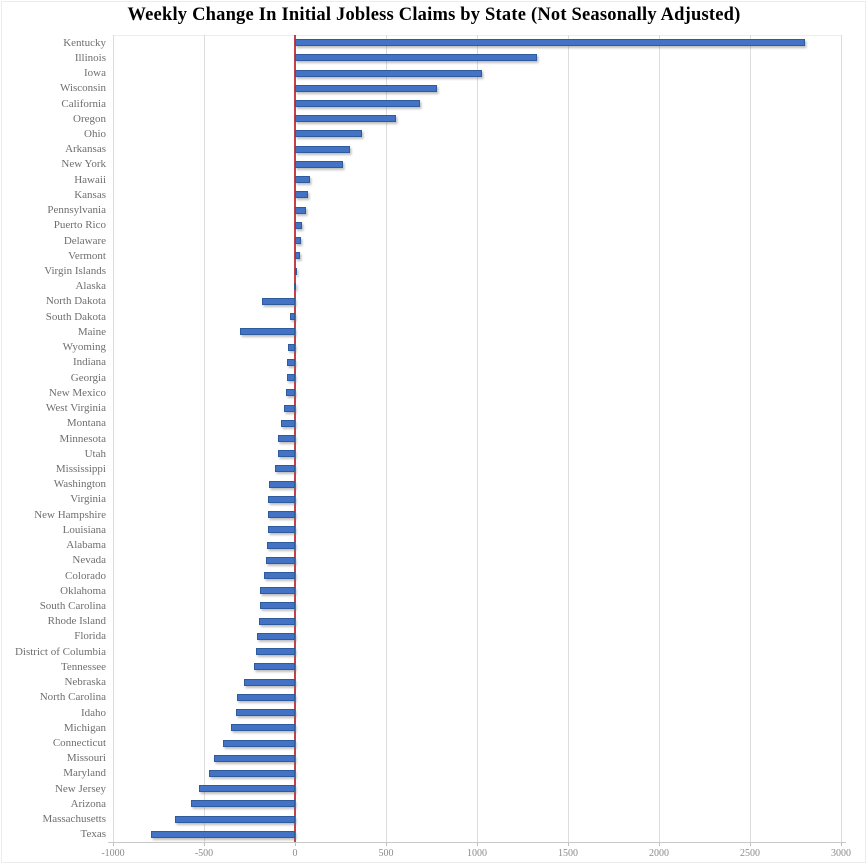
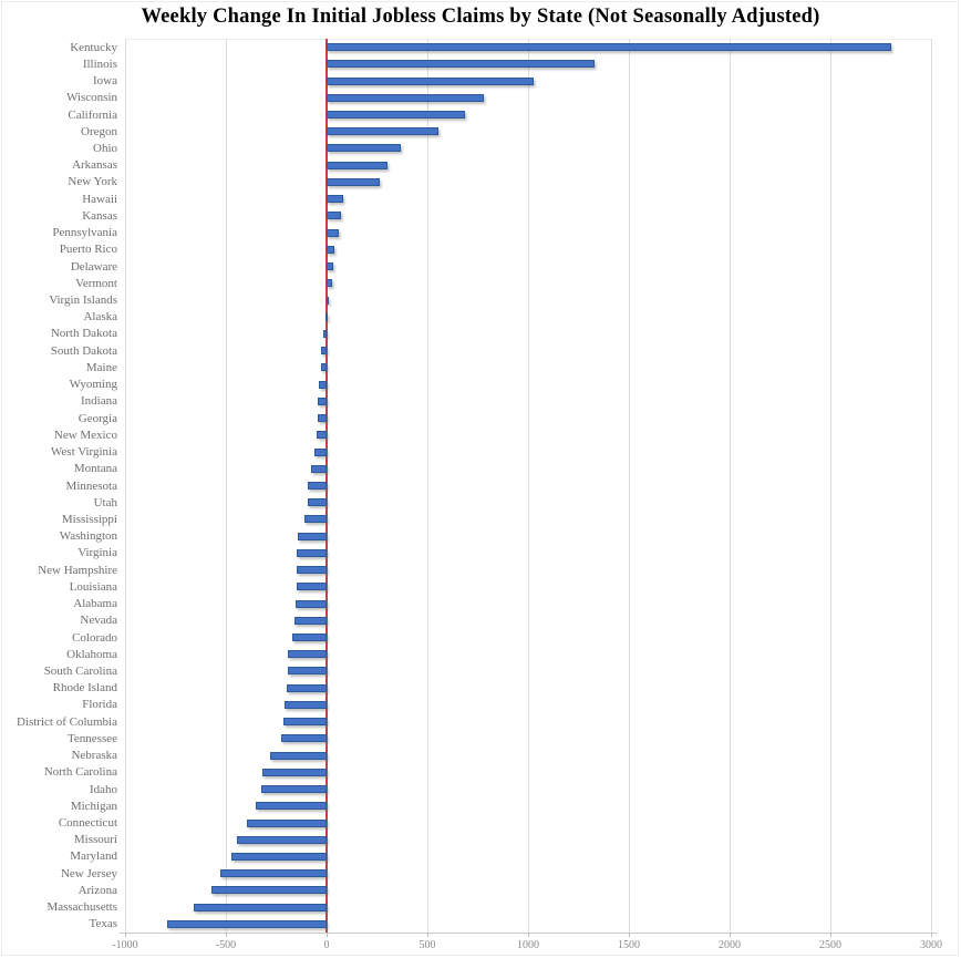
North Dakota: -180 -> -20
Maine: -300 -> -30
